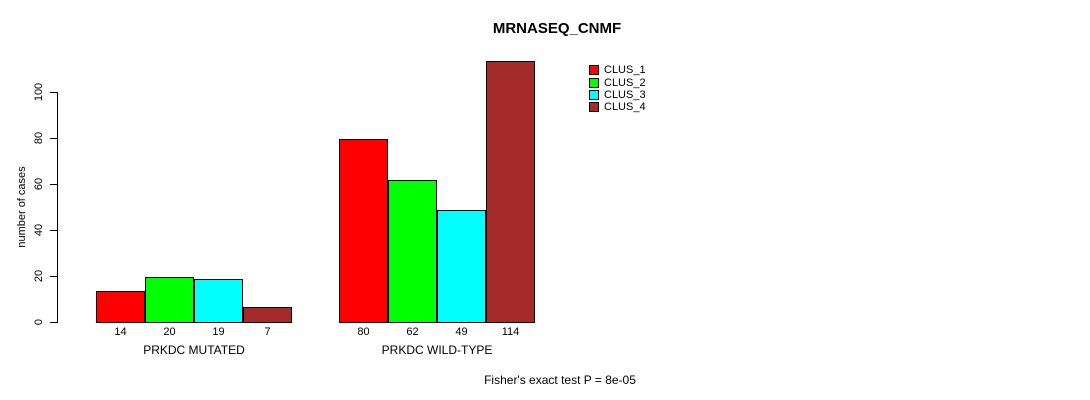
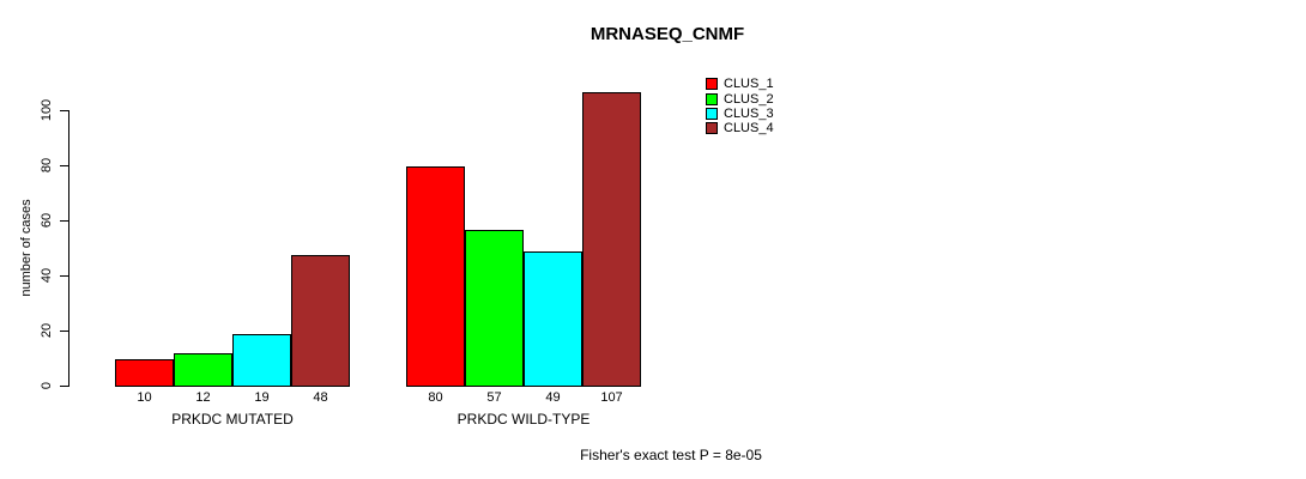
CLUS_1/PRKDC MUTATED: 14 -> 10
CLUS_2/PRKDC MUTATED: 20 -> 12
CLUS_4/PRKDC MUTATED: 7 -> 48
CLUS_2/PRKDC WILD-TYPE: 62 -> 57
CLUS_4/PRKDC WILD-TYPE: 114 -> 107
